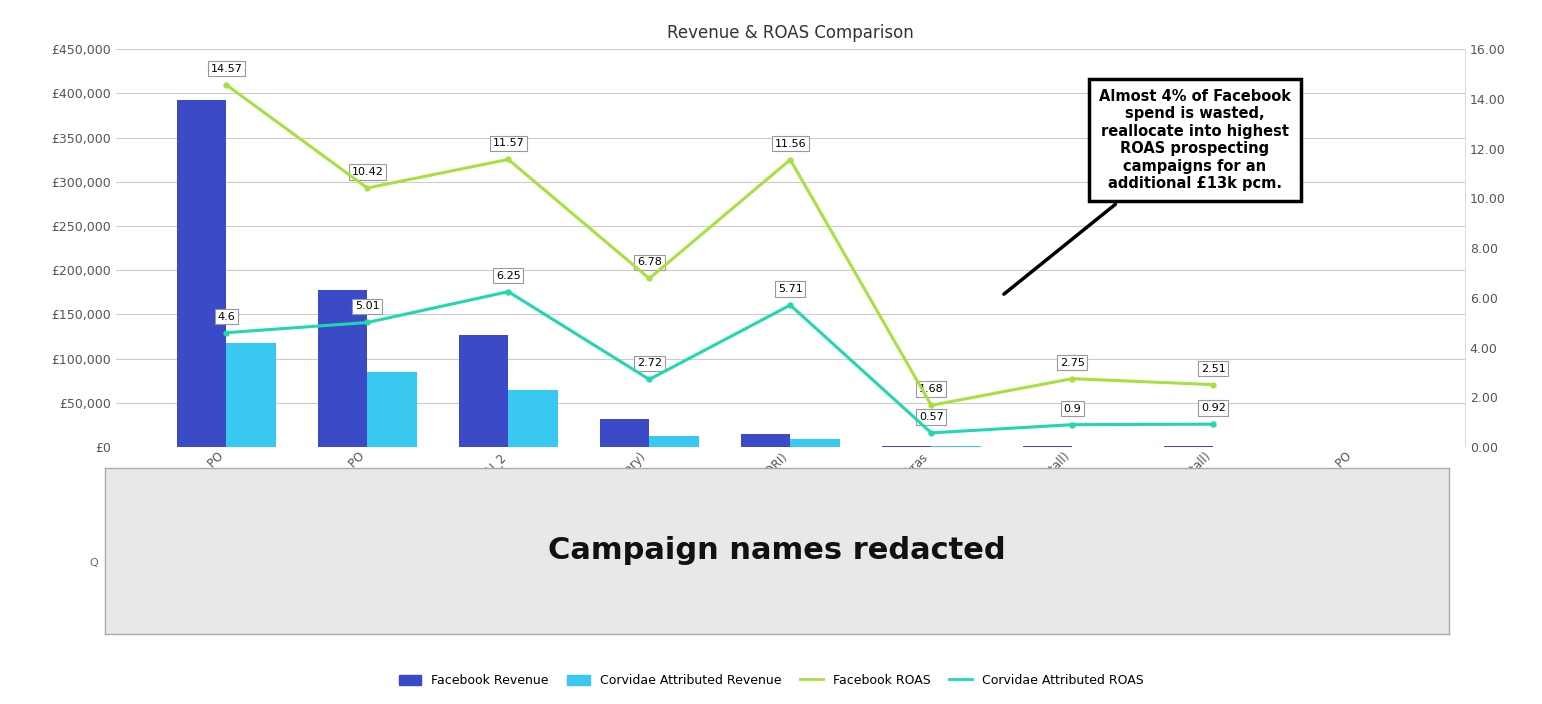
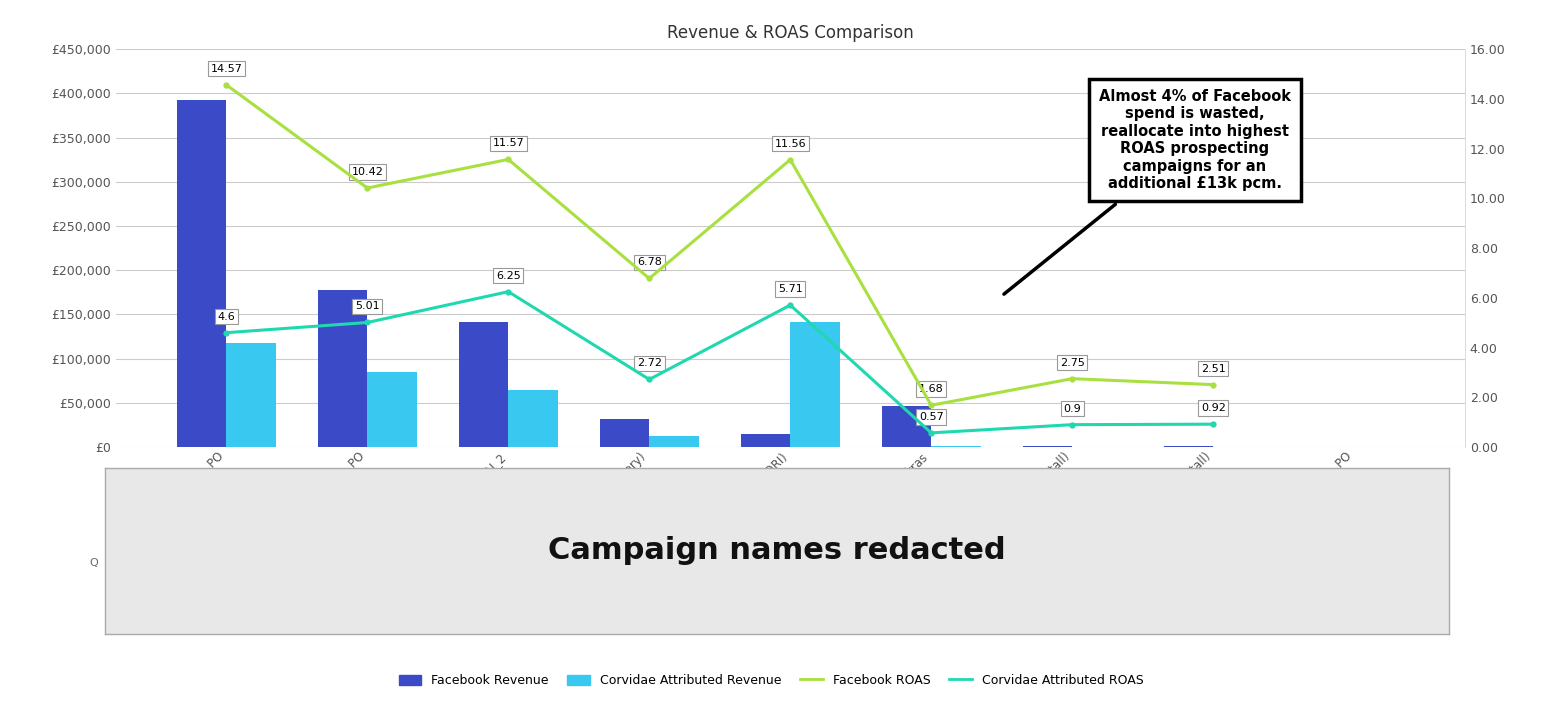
Facebook Revenue/RAI_2: £127,000 -> £142,000
Corvidae Attributed Revenue/D-DRI): £9,000 -> £142,000
Facebook Revenue/kras: £2,000 -> £46,000
